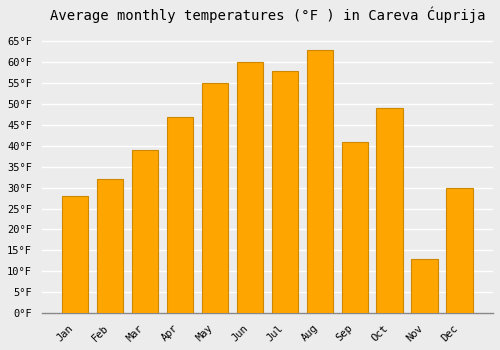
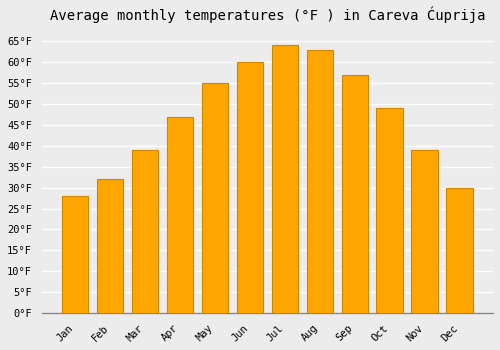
Jul: 58°F -> 64°F
Sep: 41°F -> 57°F
Nov: 13°F -> 39°F
